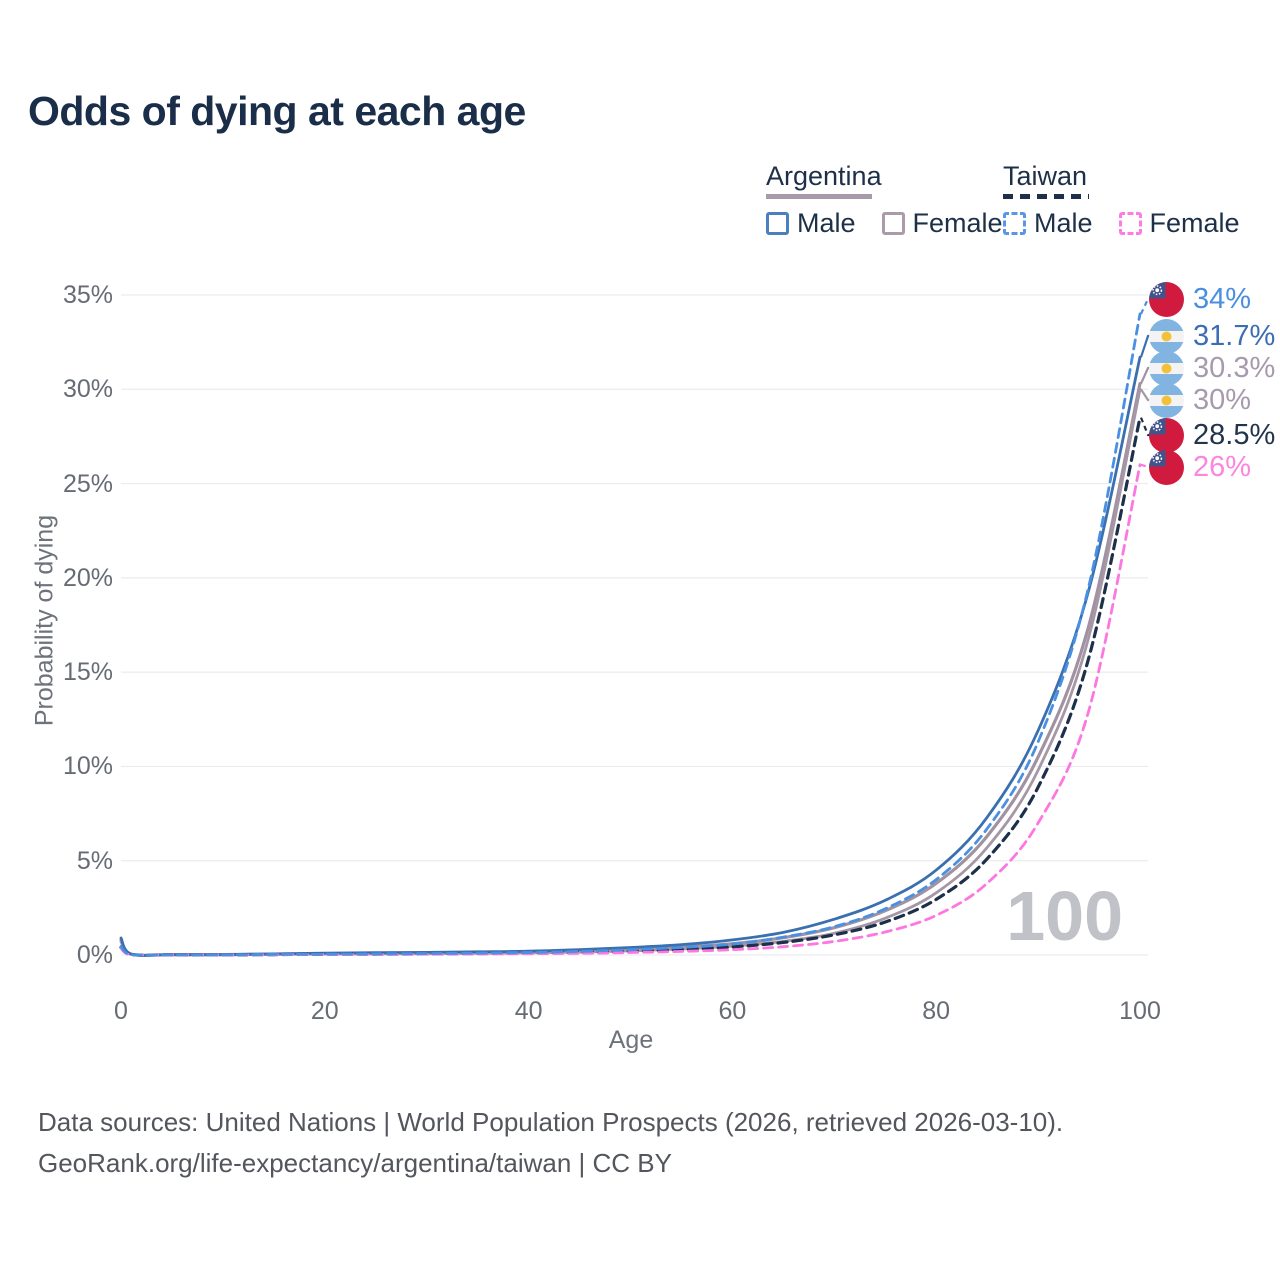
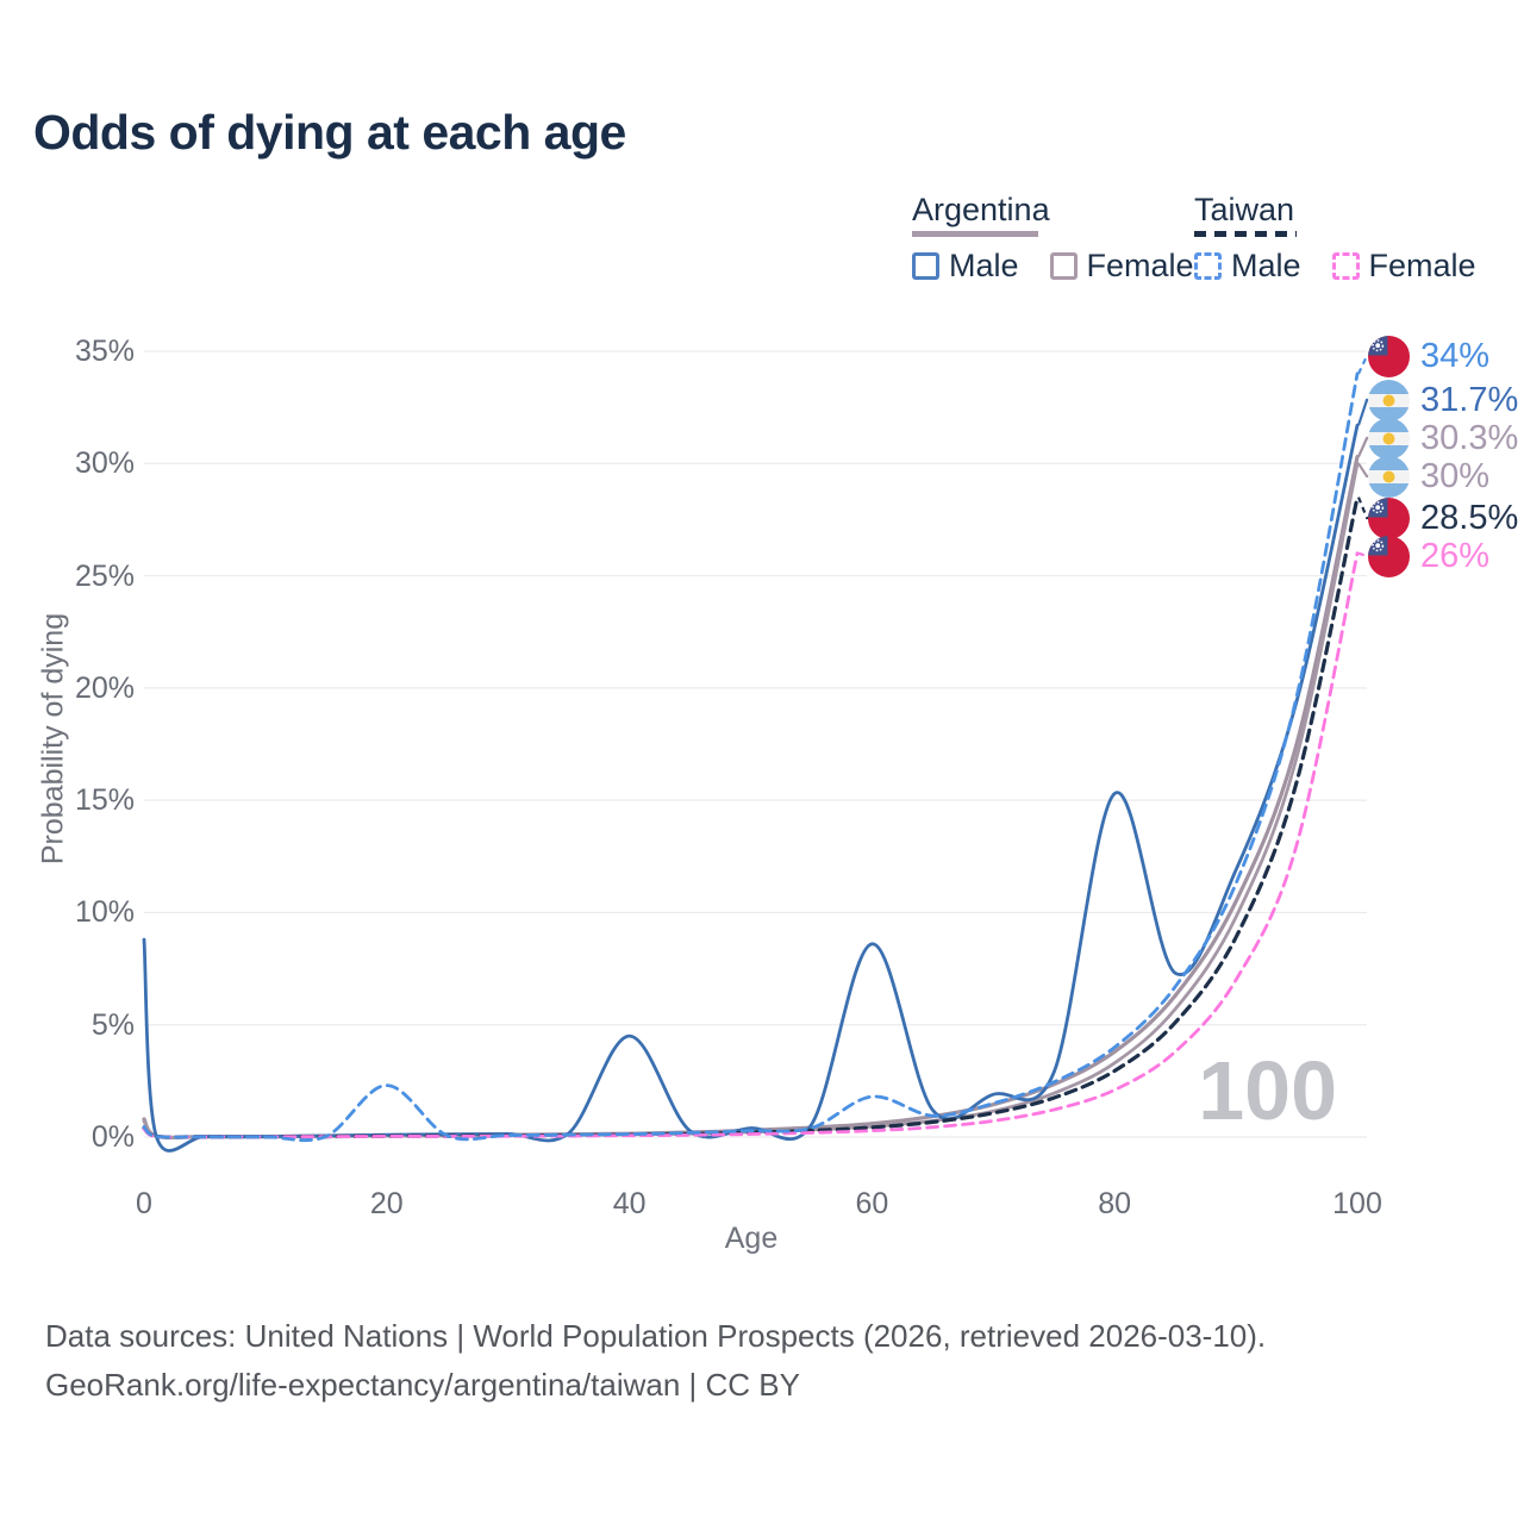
Argentina Male/0: 0.9% -> 8.8%
Taiwan Male/20: 0.1% -> 2.3%
Argentina Male/40: 0.2% -> 4.5%
Argentina Male/60: 0.8% -> 8.6%
Taiwan Male/60: 0.6% -> 1.8%
Argentina Male/80: 4.5% -> 15.3%
